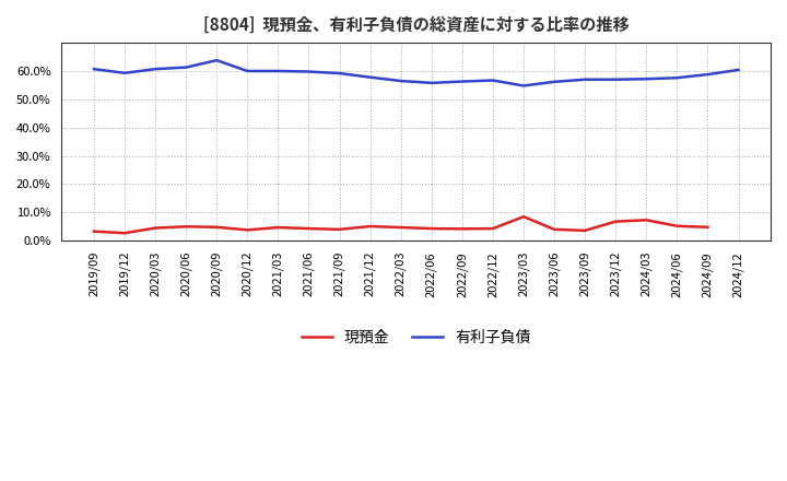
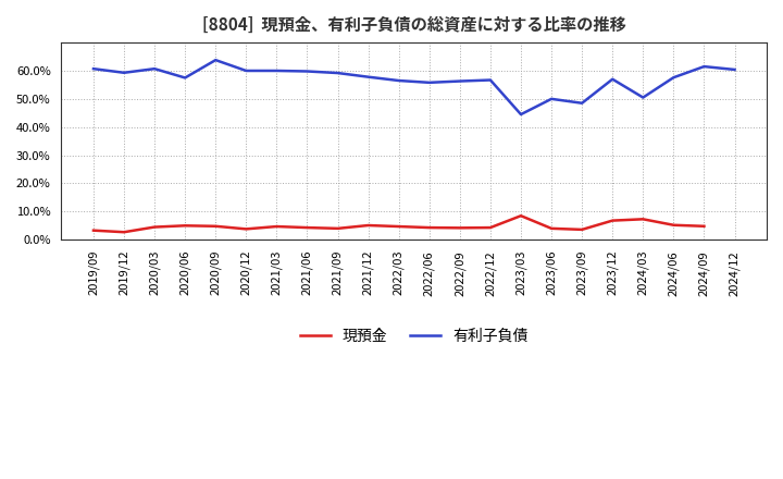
有利子負債/2020/06: 61.3% -> 57.5%
有利子負債/2023/03: 54.8% -> 44.5%
有利子負債/2023/06: 56.2% -> 50.0%
有利子負債/2023/09: 57.0% -> 48.5%
有利子負債/2024/03: 57.2% -> 50.5%
有利子負債/2024/09: 58.8% -> 61.5%
